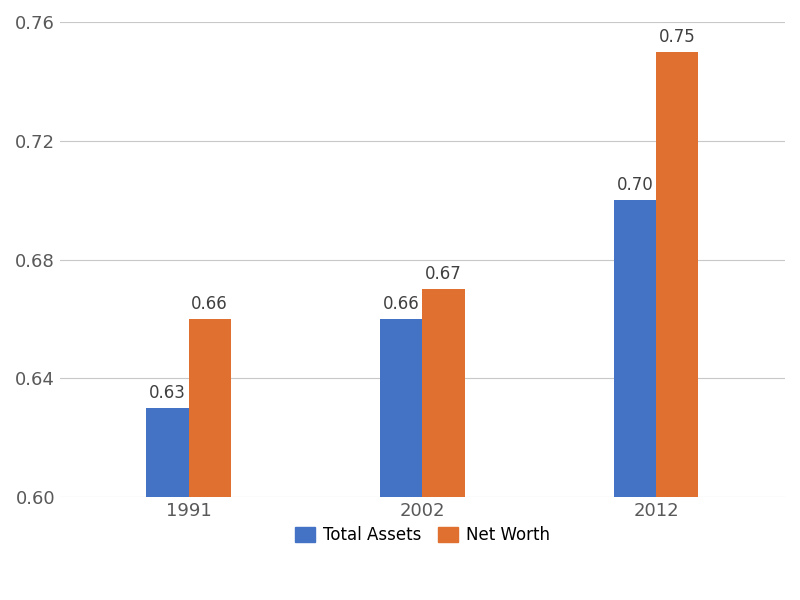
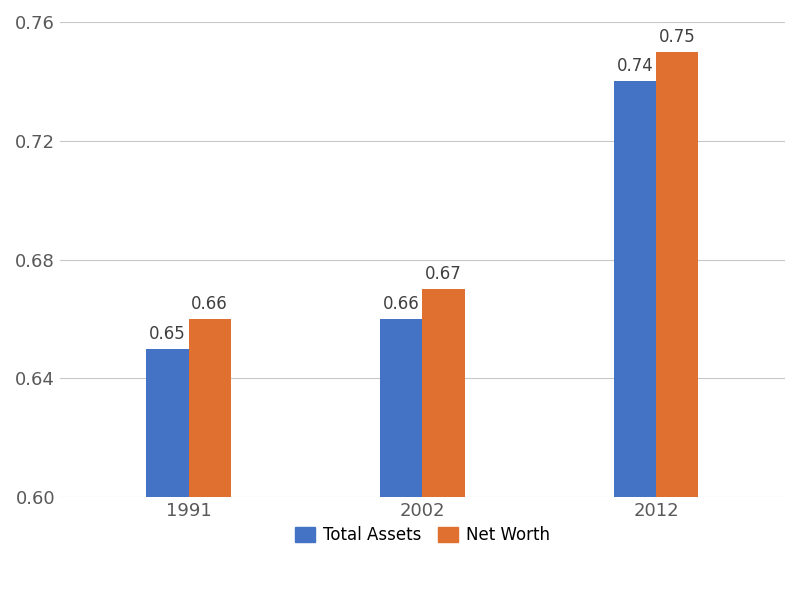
Total Assets/1991: 0.63 -> 0.65
Total Assets/2012: 0.70 -> 0.74
